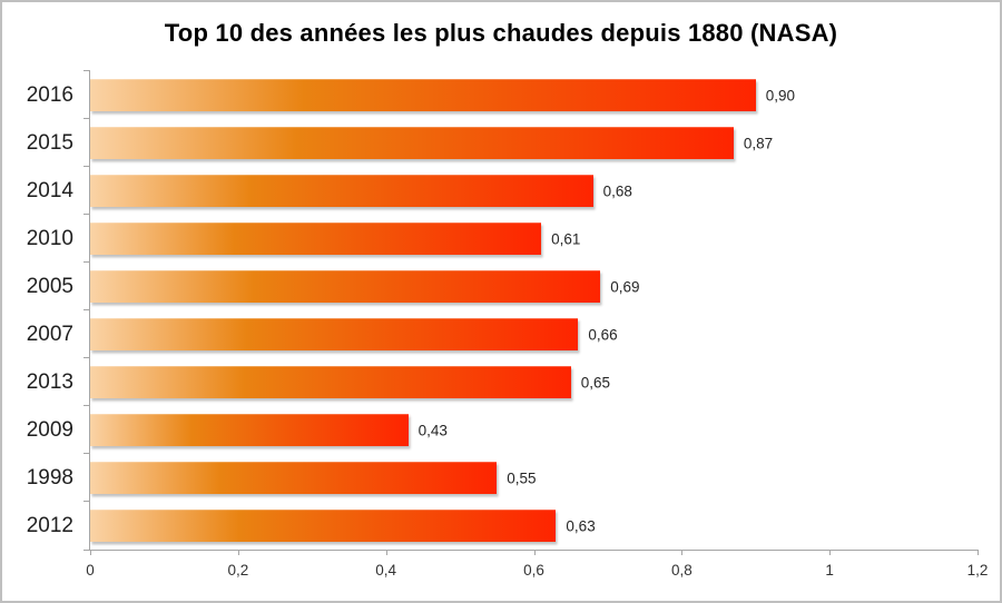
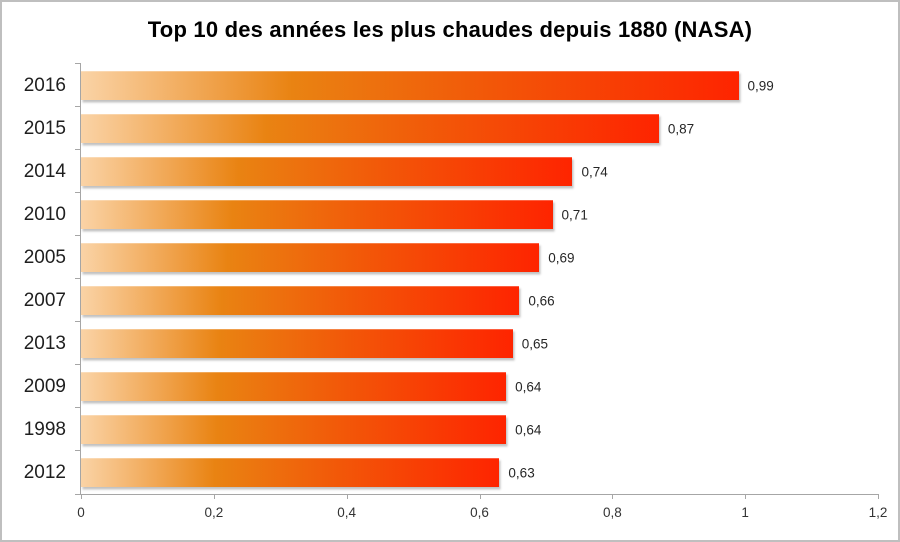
2016: 0,90 -> 0,99
2014: 0,68 -> 0,74
2010: 0,61 -> 0,71
2009: 0,43 -> 0,64
1998: 0,55 -> 0,64
